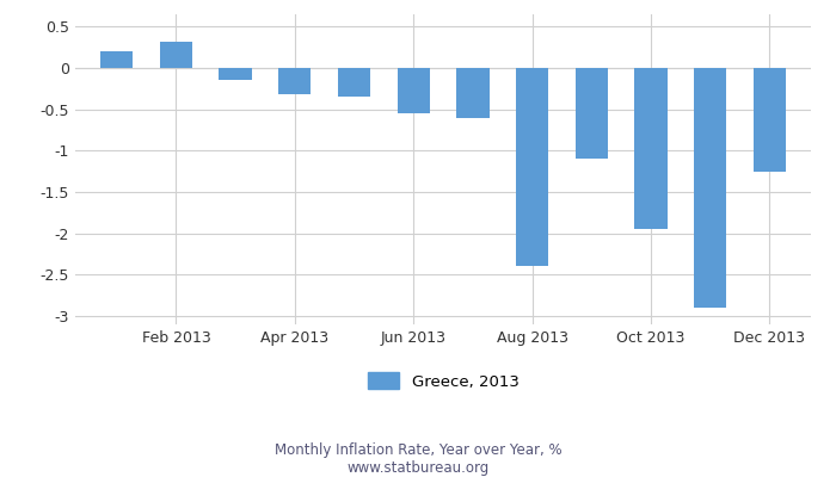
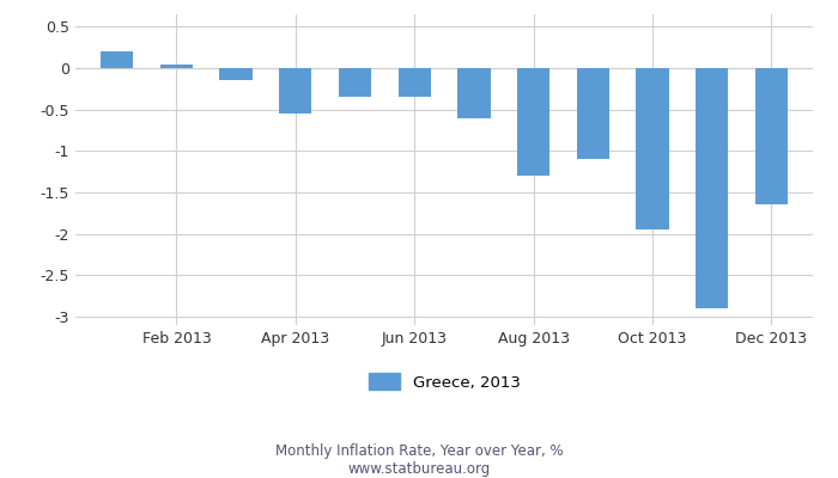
Feb 2013: 0.32 -> 0.05
Apr 2013: -0.32 -> -0.55
Jun 2013: -0.54 -> -0.35
Aug 2013: -2.40 -> -1.30
Dec 2013: -1.26 -> -1.65
